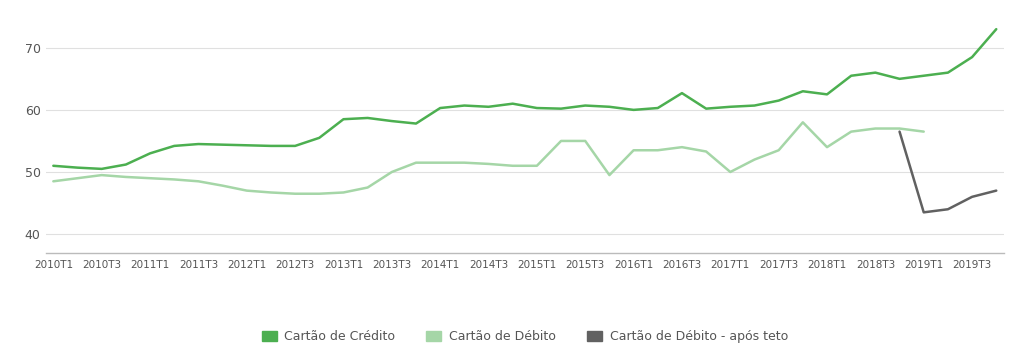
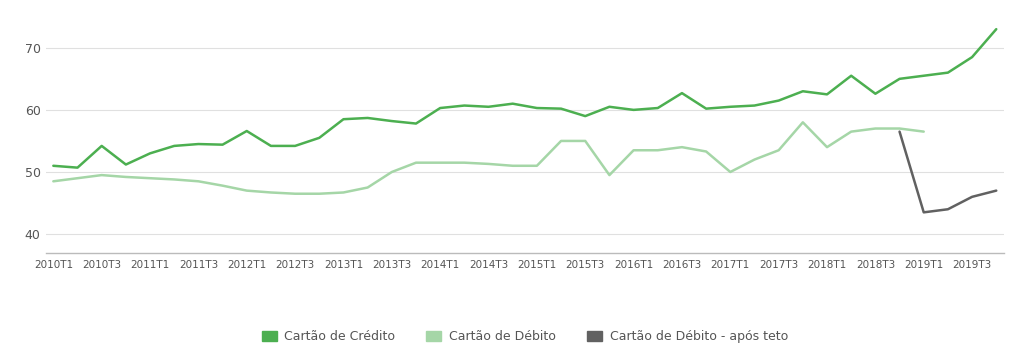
Cartão de Crédito/2010T3: 50.5 -> 54.2
Cartão de Crédito/2012T1: 54.3 -> 56.6
Cartão de Crédito/2015T3: 60.7 -> 59.0
Cartão de Crédito/2018T3: 66.0 -> 62.6
